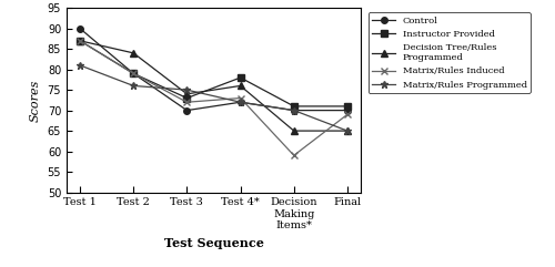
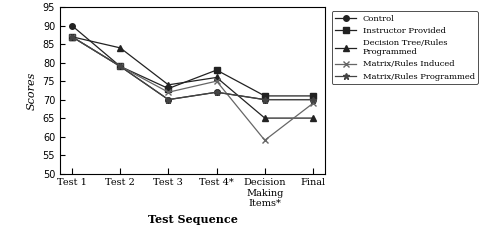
Matrix/Rules Programmed/Test 1: 81 -> 87
Matrix/Rules Programmed/Test 2: 76 -> 79
Matrix/Rules Programmed/Test 3: 75 -> 70
Matrix/Rules Induced/Test 4*: 73 -> 75
Matrix/Rules Programmed/Final: 65 -> 70
